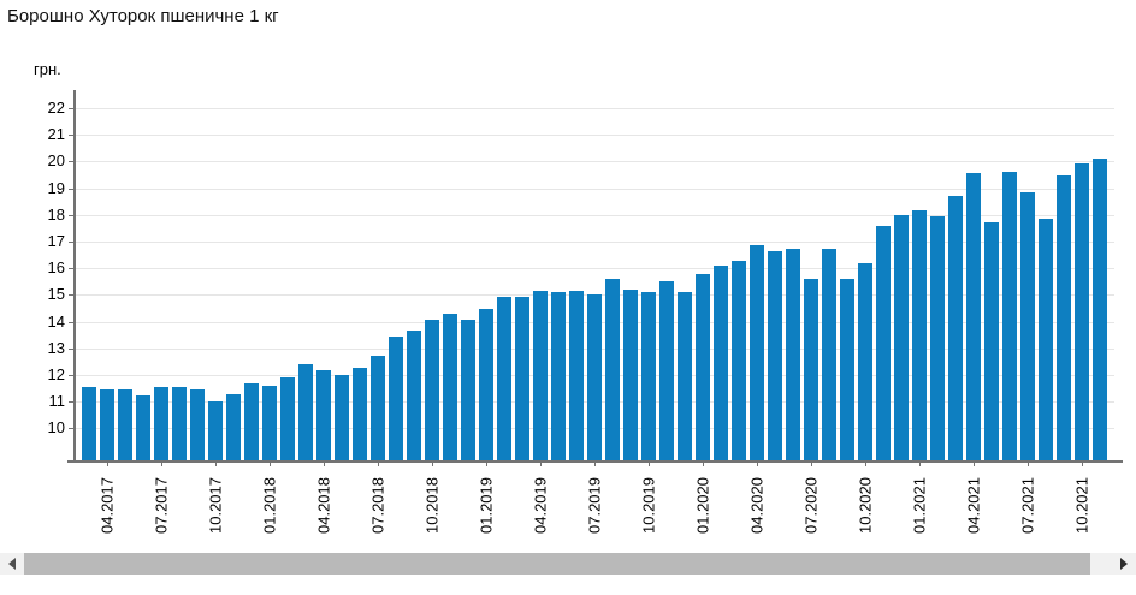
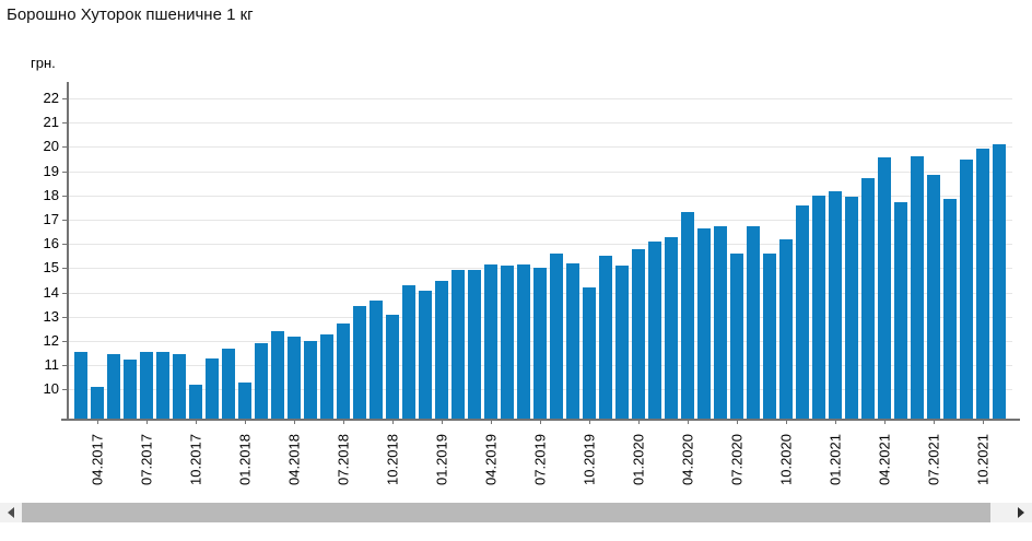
04.2017: 11.4 -> 10.1
10.2017: 11.0 -> 10.2
01.2018: 11.6 -> 10.3
10.2018: 14.1 -> 13.1
10.2019: 15.1 -> 14.2
04.2020: 16.9 -> 17.3
